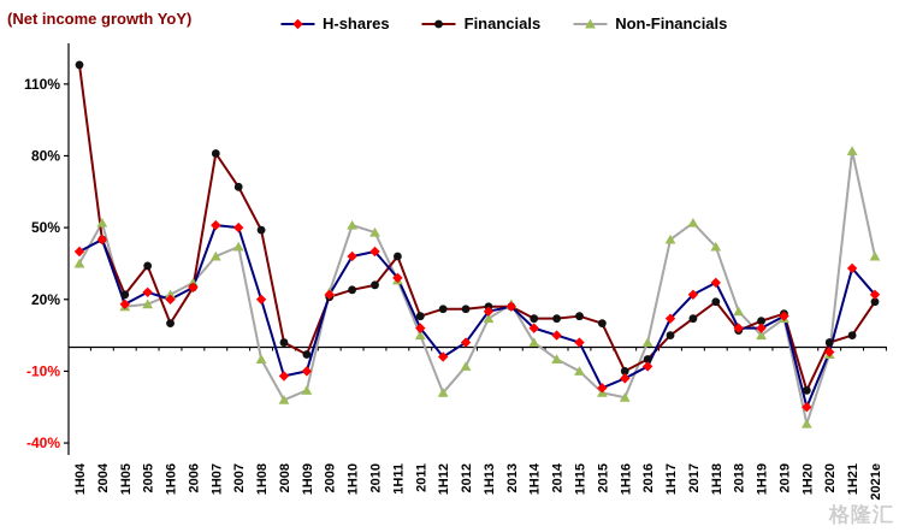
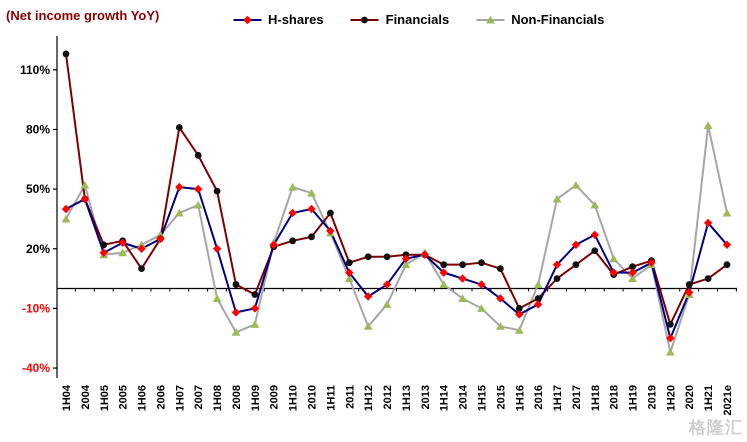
Financials/2005: 34% -> 24%
H-shares/2015: -17% -> -5%
Financials/2021e: 19% -> 12%
